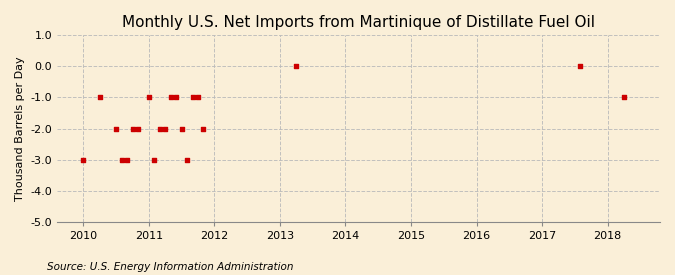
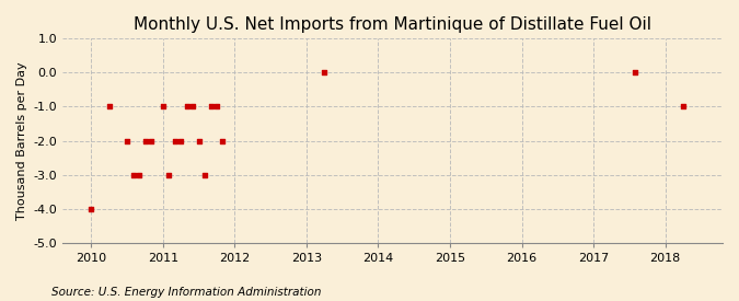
2010: -3 -> -4
